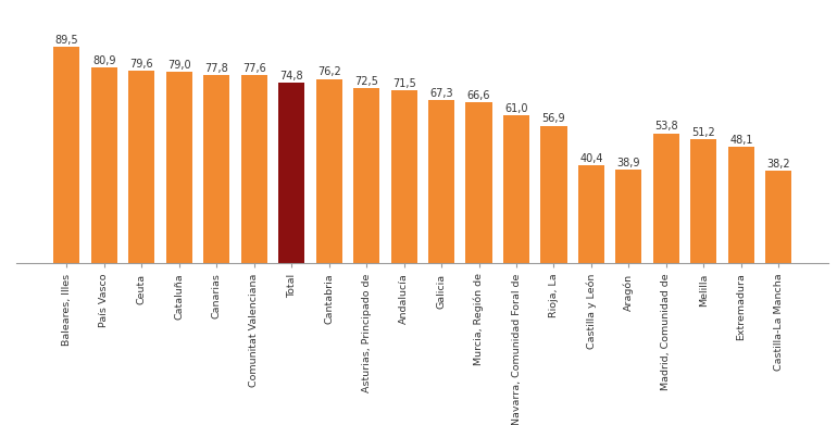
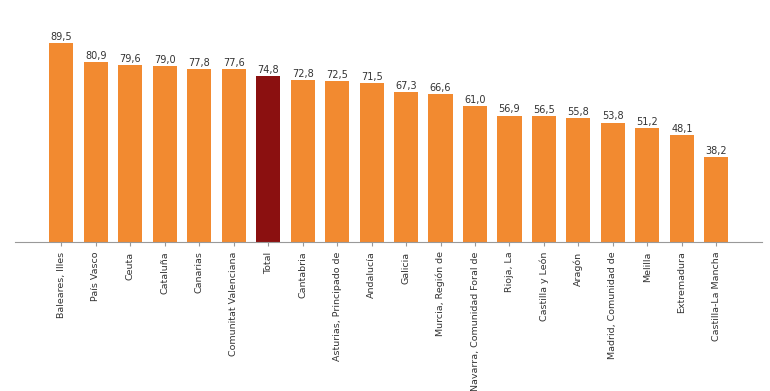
Cantabria: 76,2 -> 72,8
Castilla y León: 40,4 -> 56,5
Aragón: 38,9 -> 55,8
